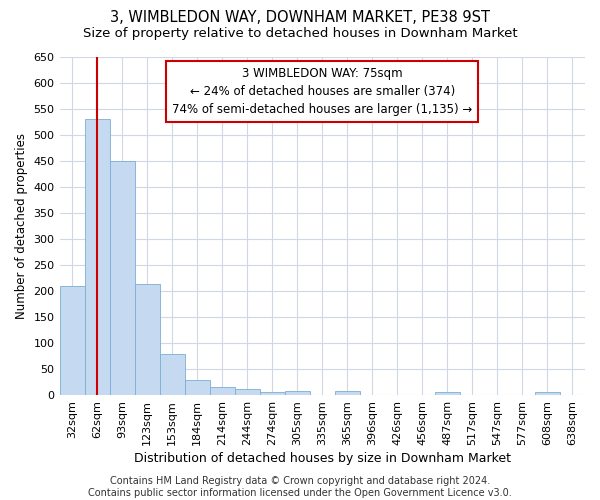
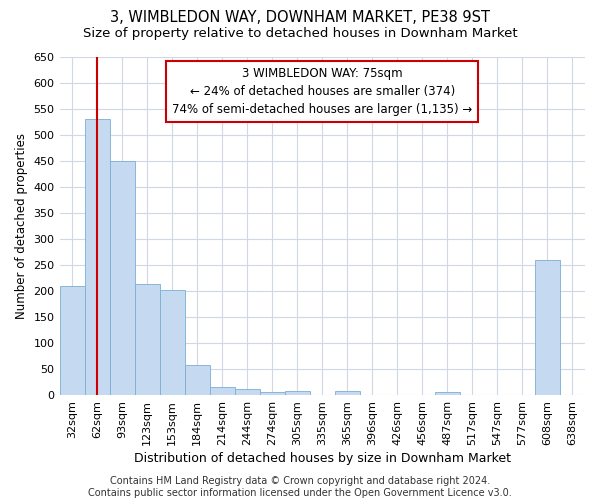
153sqm: 78 -> 202
184sqm: 28 -> 58
608sqm: 5 -> 260
